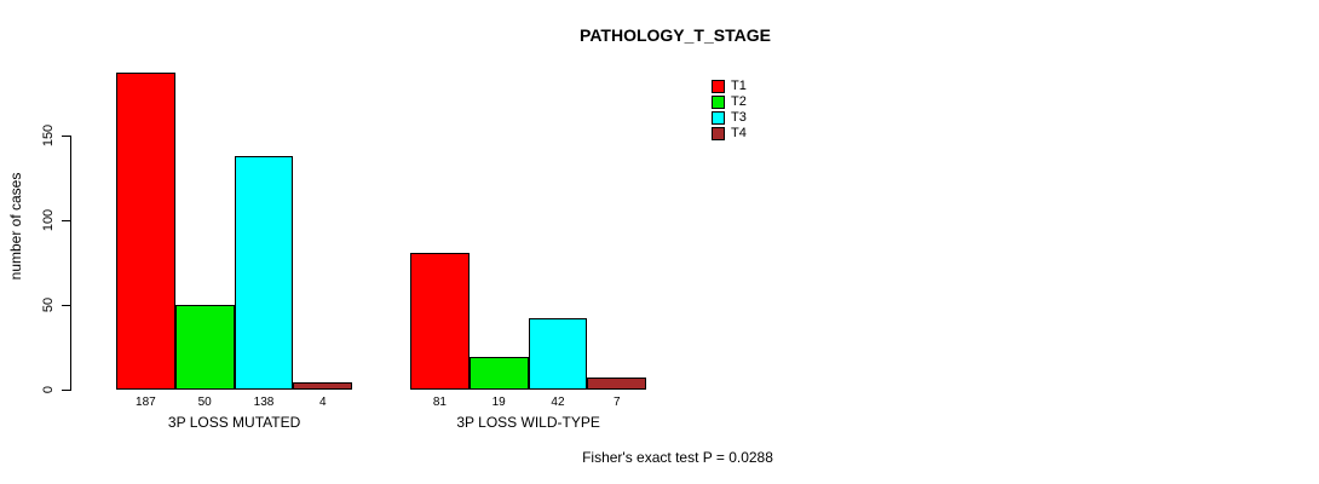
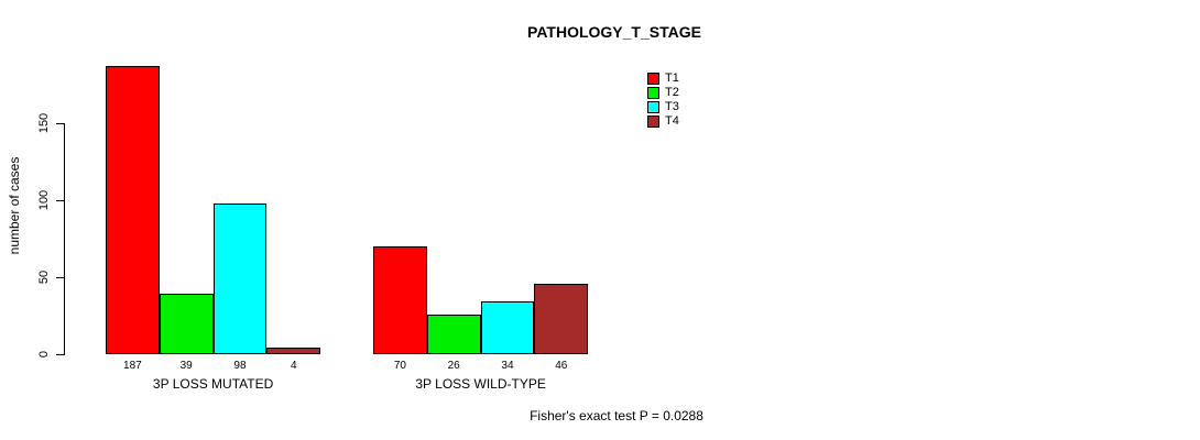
T2/3P LOSS MUTATED: 50 -> 39
T3/3P LOSS MUTATED: 138 -> 98
T1/3P LOSS WILD-TYPE: 81 -> 70
T2/3P LOSS WILD-TYPE: 19 -> 26
T3/3P LOSS WILD-TYPE: 42 -> 34
T4/3P LOSS WILD-TYPE: 7 -> 46
